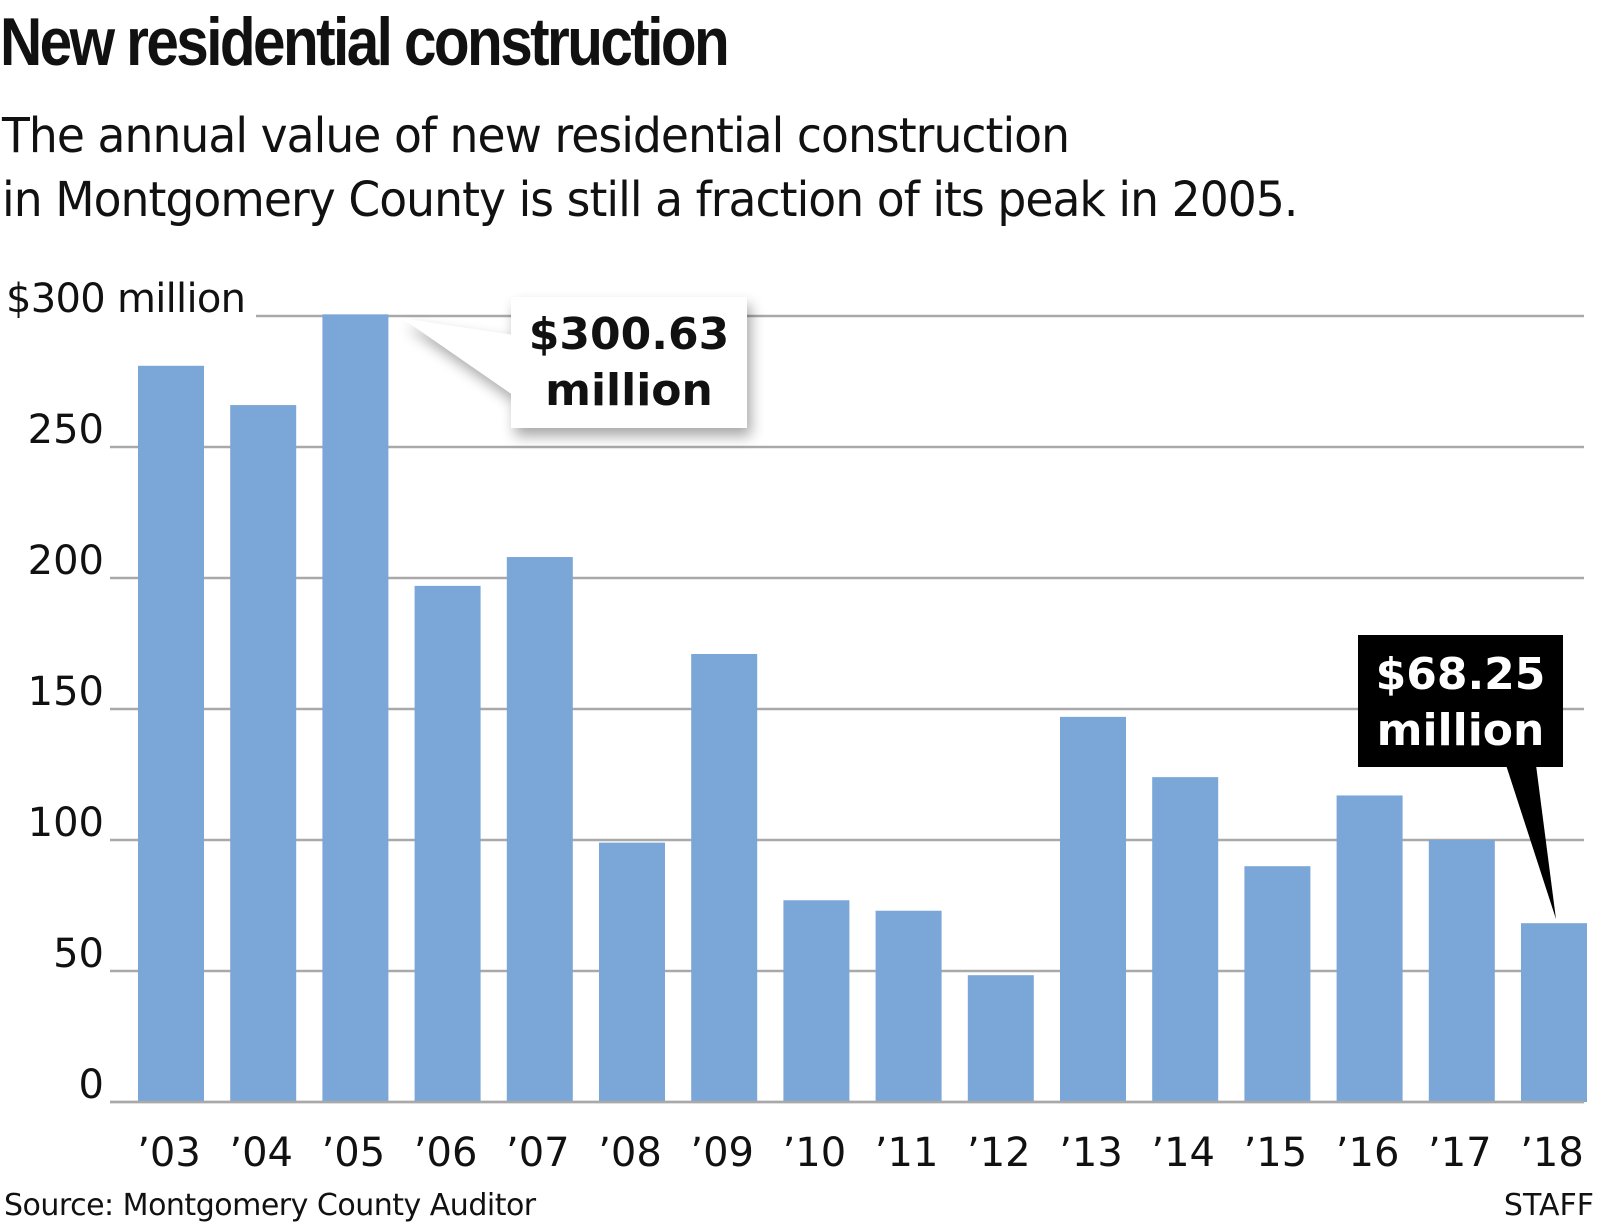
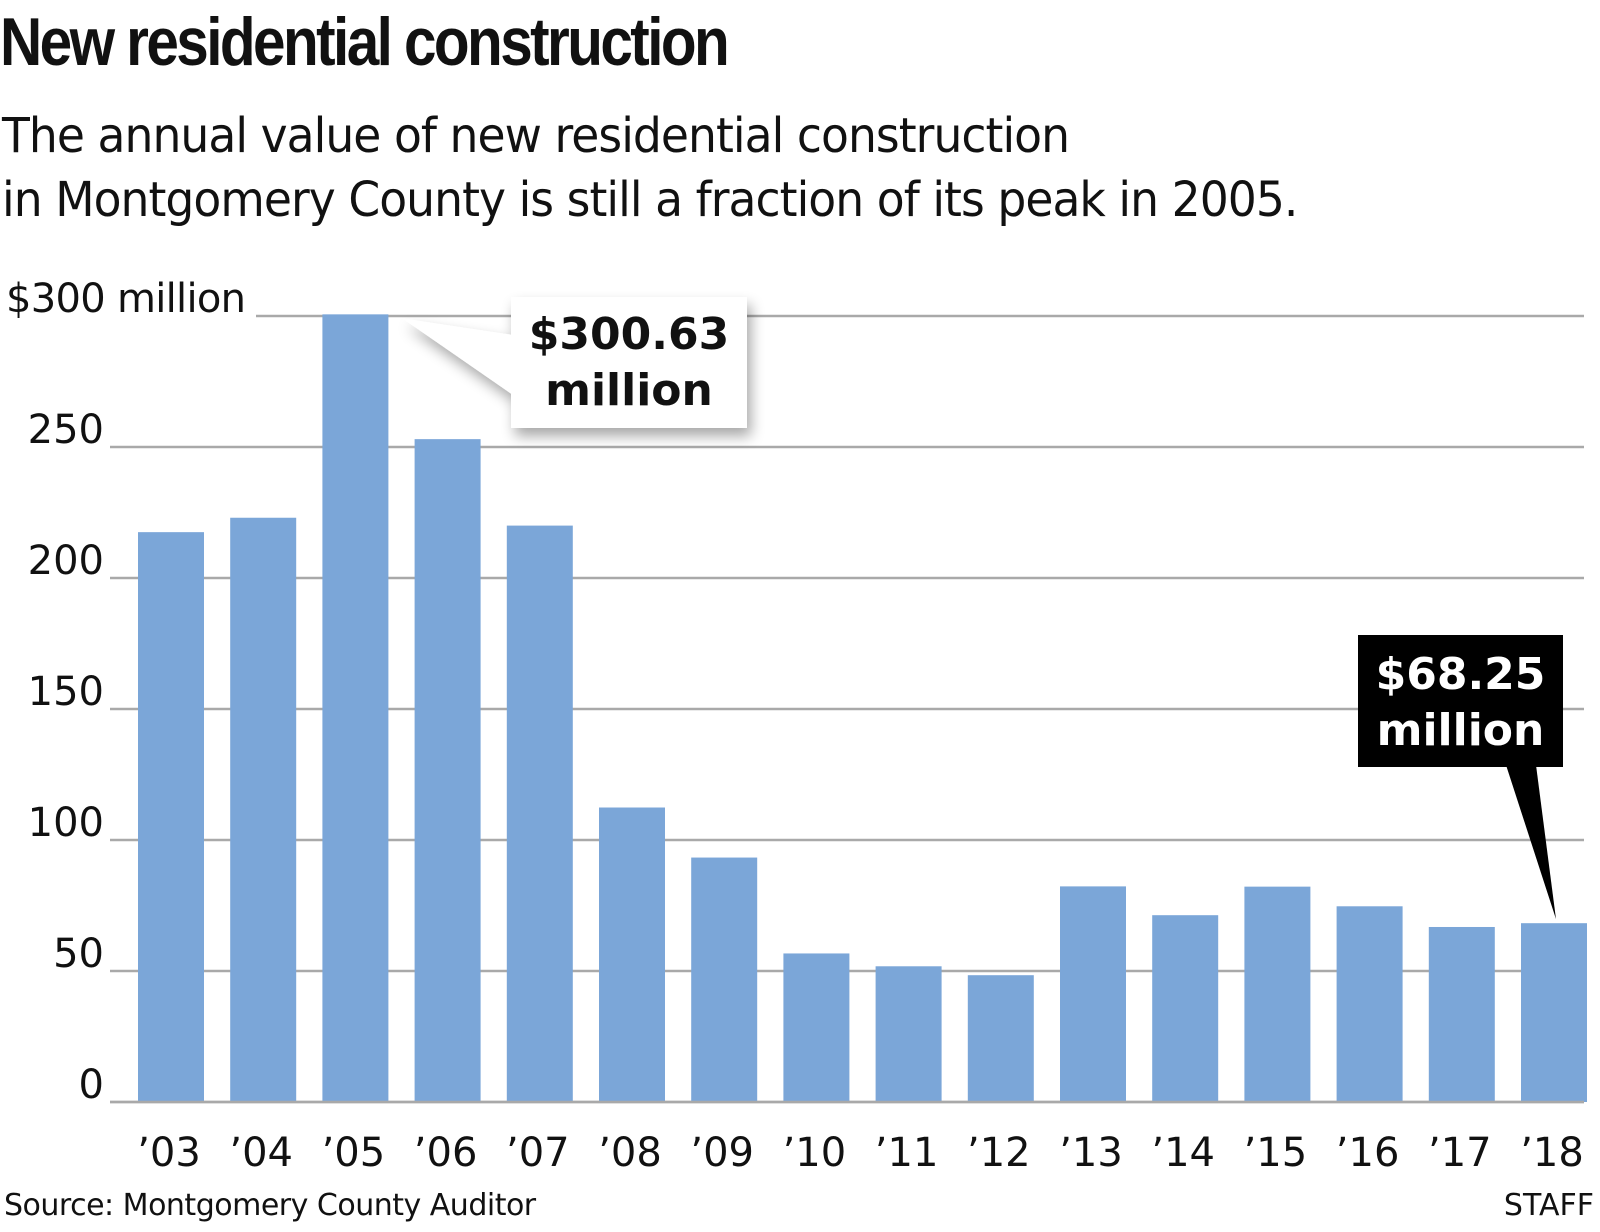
’03: 281 -> 218
’04: 266 -> 223
’06: 197 -> 253
’07: 208 -> 220
’08: 99 -> 112
’09: 171 -> 93
’10: 77 -> 57
’11: 73 -> 52
’13: 147 -> 82
’14: 124 -> 71
’15: 90 -> 82
’16: 117 -> 75
’17: 100 -> 67
